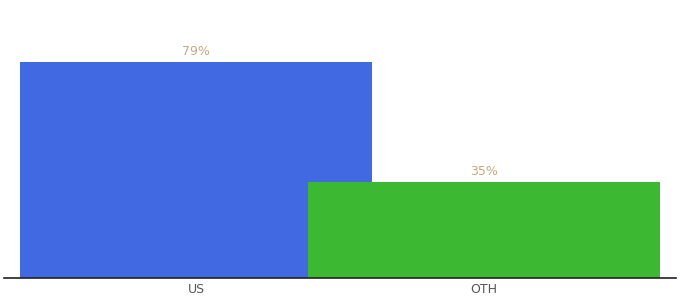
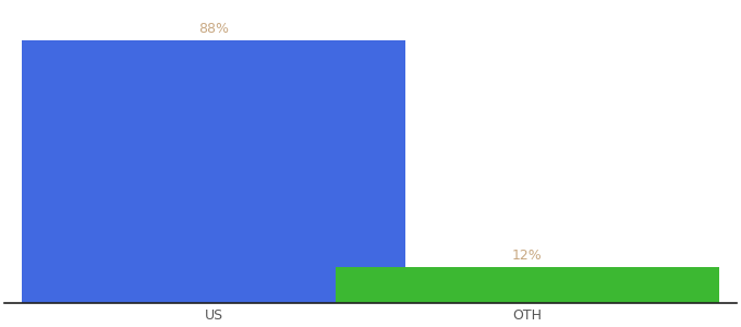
US: 79% -> 88%
OTH: 35% -> 12%
